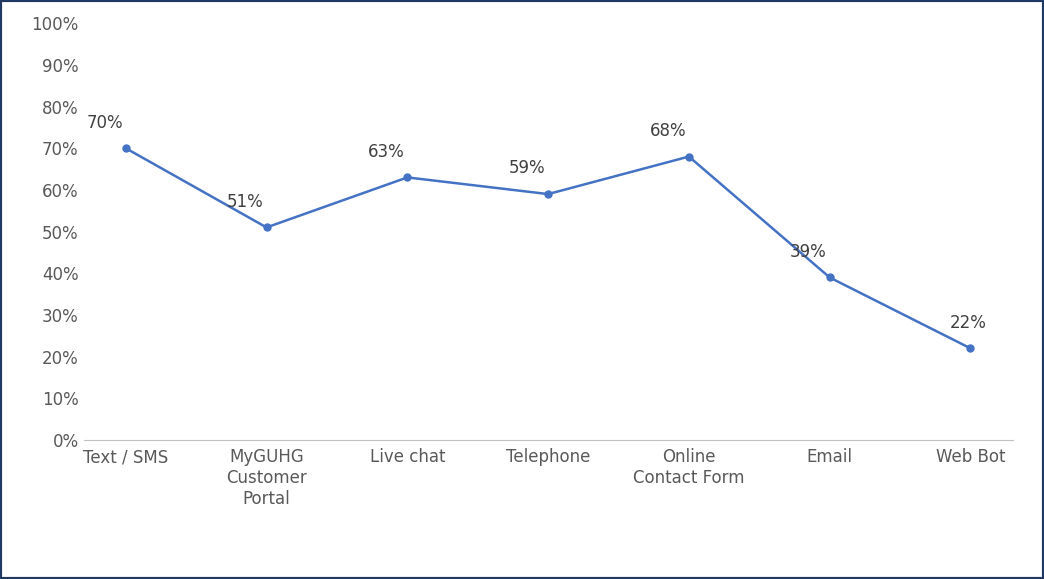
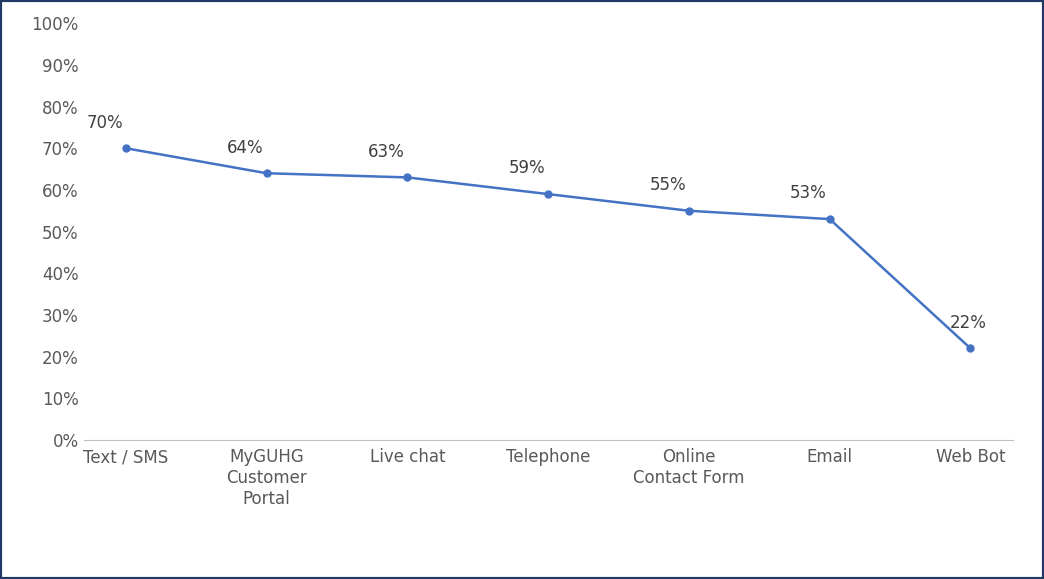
MyGUHG Customer Portal: 51% -> 64%
Online Contact Form: 68% -> 55%
Email: 39% -> 53%
